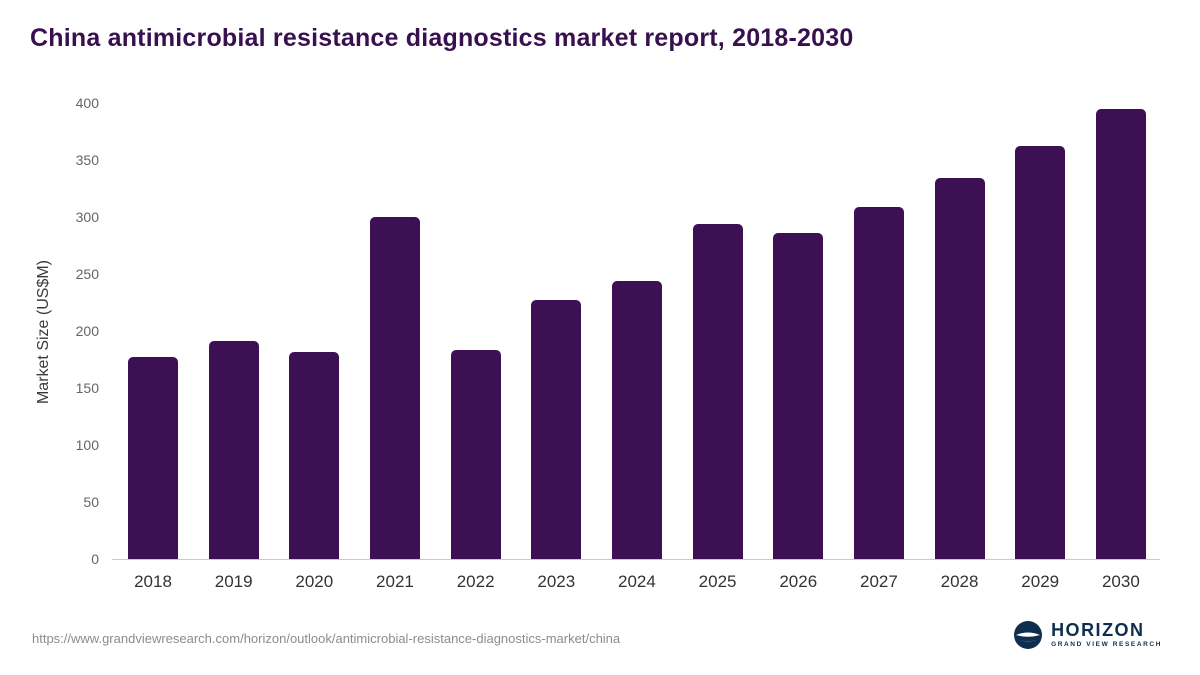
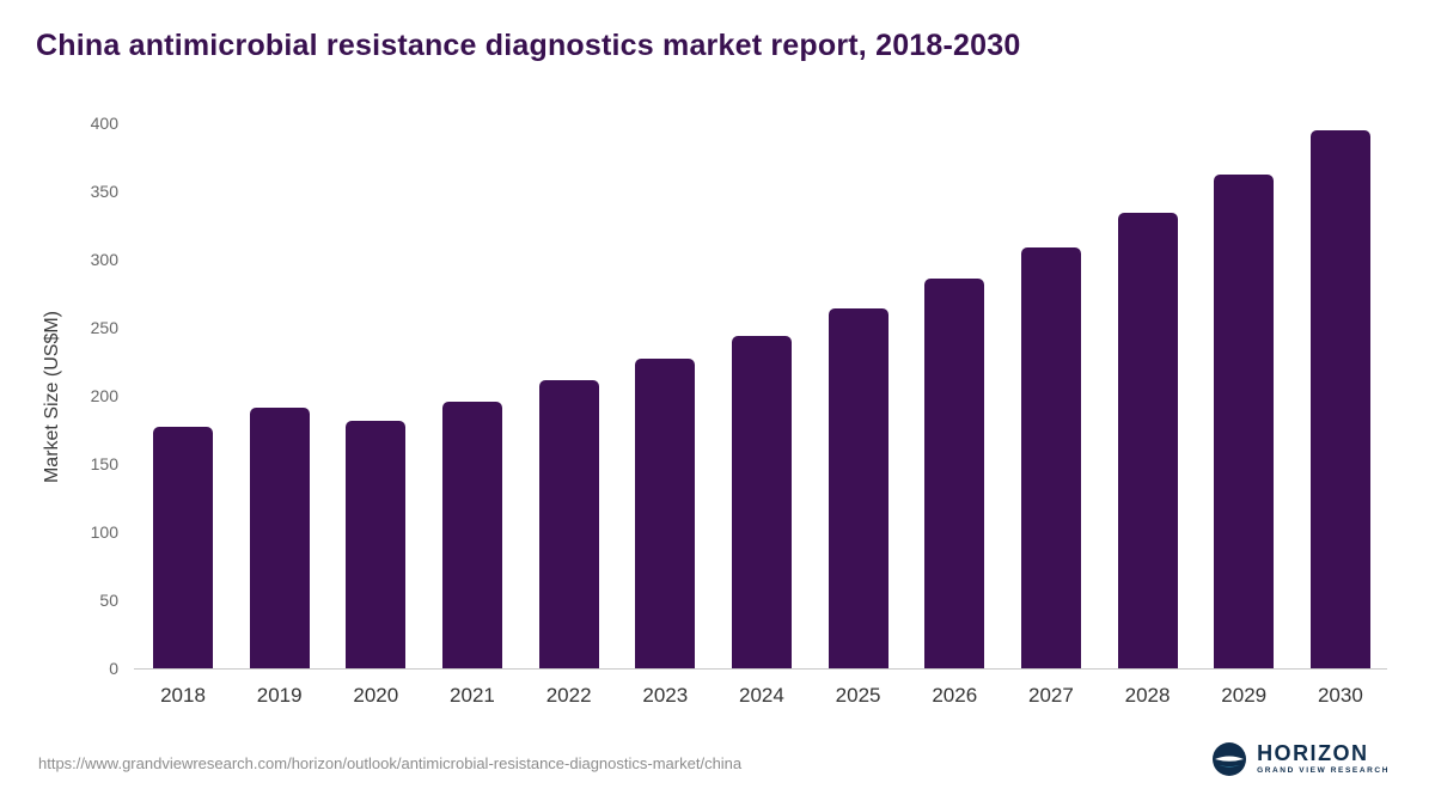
2021: 300 -> 196
2022: 183 -> 211
2025: 294 -> 264
